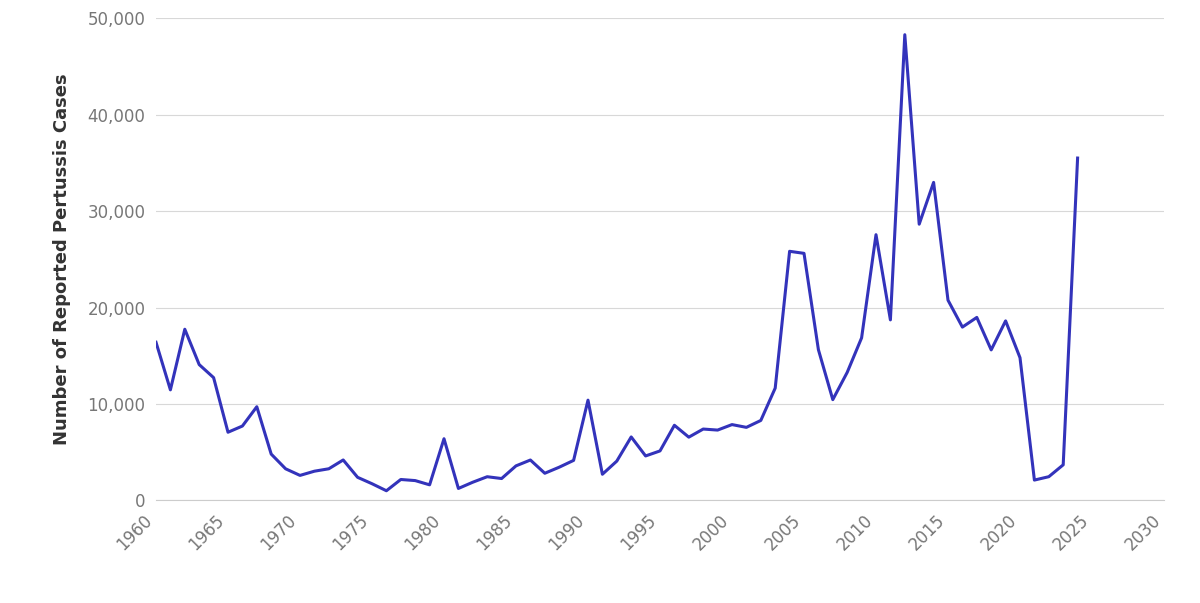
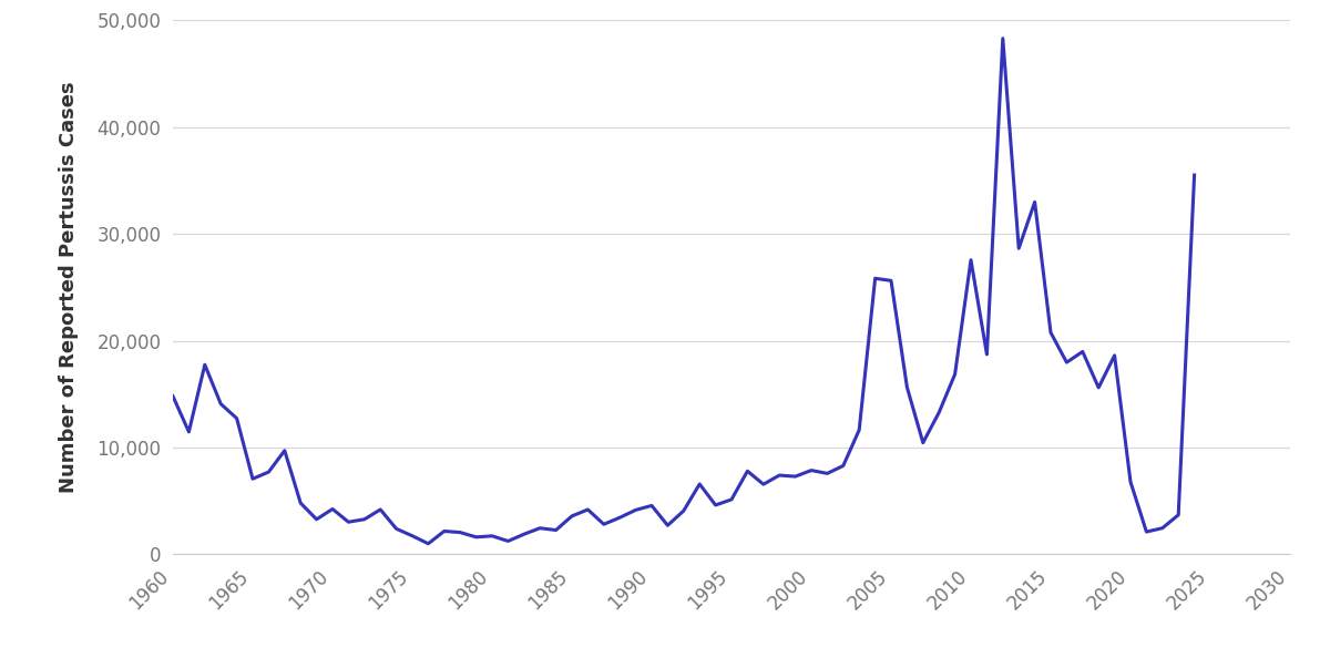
1960: 16,400 -> 14,800
1970: 2,600 -> 4,200
1980: 6,400 -> 1,700
1990: 10,400 -> 4,600
2020: 14,800 -> 6,800
